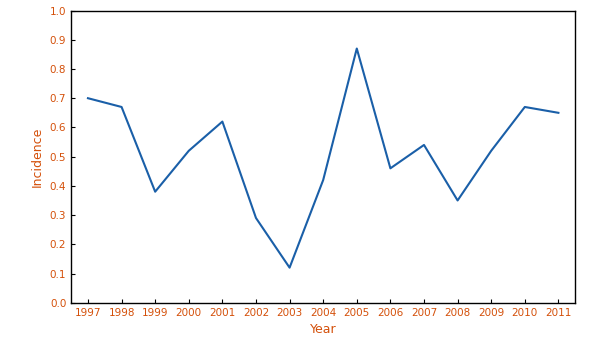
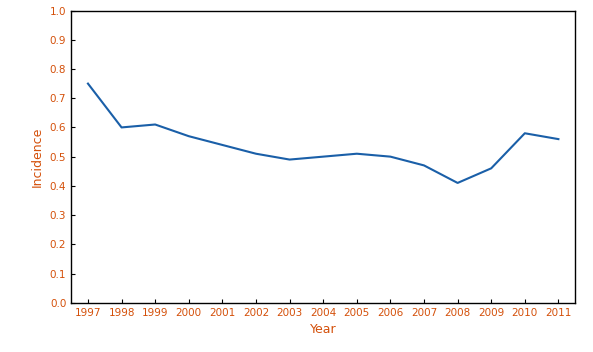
1997: 0.70 -> 0.75
1998: 0.67 -> 0.60
1999: 0.38 -> 0.61
2000: 0.52 -> 0.57
2001: 0.62 -> 0.54
2002: 0.29 -> 0.51
2003: 0.12 -> 0.49
2004: 0.42 -> 0.50
2005: 0.87 -> 0.51
2006: 0.46 -> 0.50
2007: 0.54 -> 0.47
2008: 0.35 -> 0.41
2009: 0.52 -> 0.46
2010: 0.67 -> 0.58
2011: 0.65 -> 0.56
